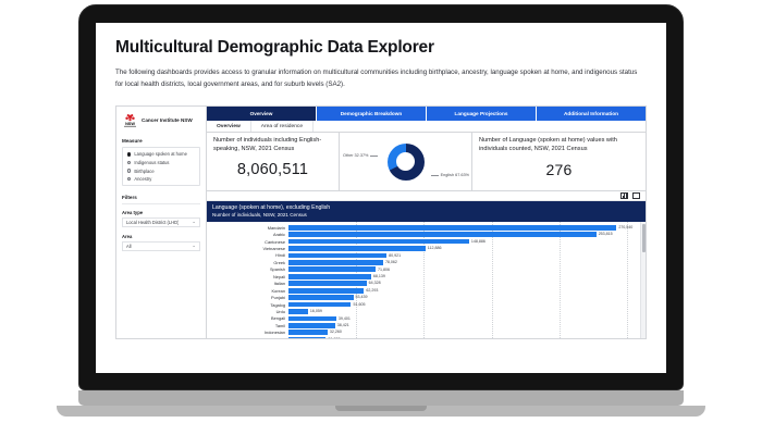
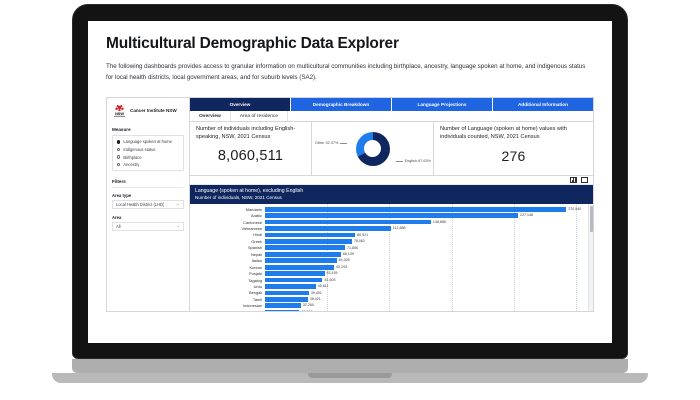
Arabic: 253,815 -> 227,148
Urdu: 16,059 -> 45,611
Portuguese: 18,476 -> 30,256
